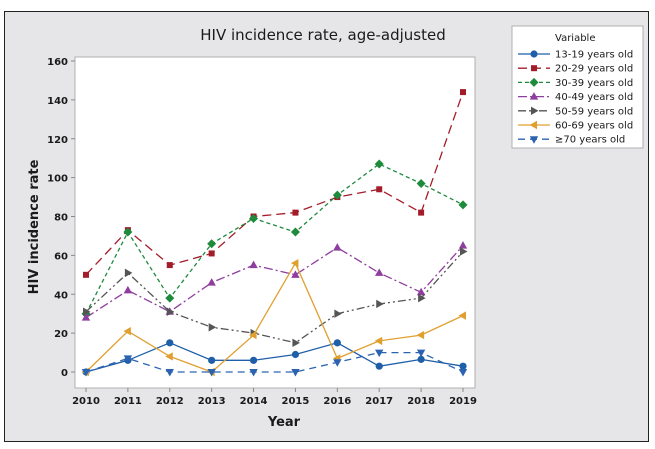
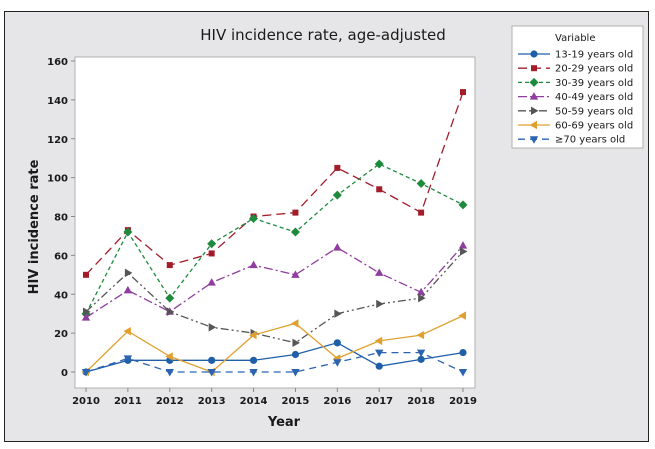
13-19 years old/2012: 15 -> 6
60-69 years old/2015: 56 -> 25
20-29 years old/2016: 90 -> 105
13-19 years old/2019: 3 -> 10
